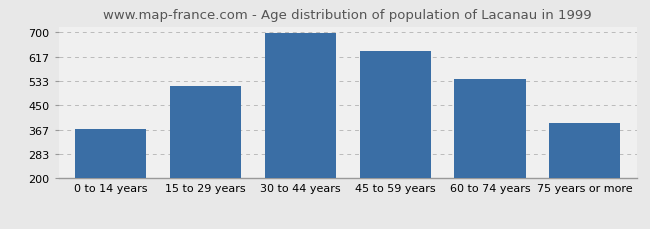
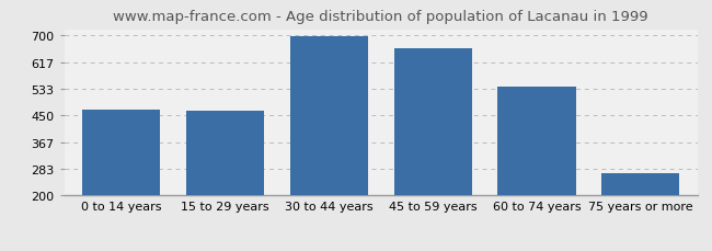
0 to 14 years: 370 -> 470
15 to 29 years: 515 -> 465
45 to 59 years: 635 -> 660
75 years or more: 390 -> 270
